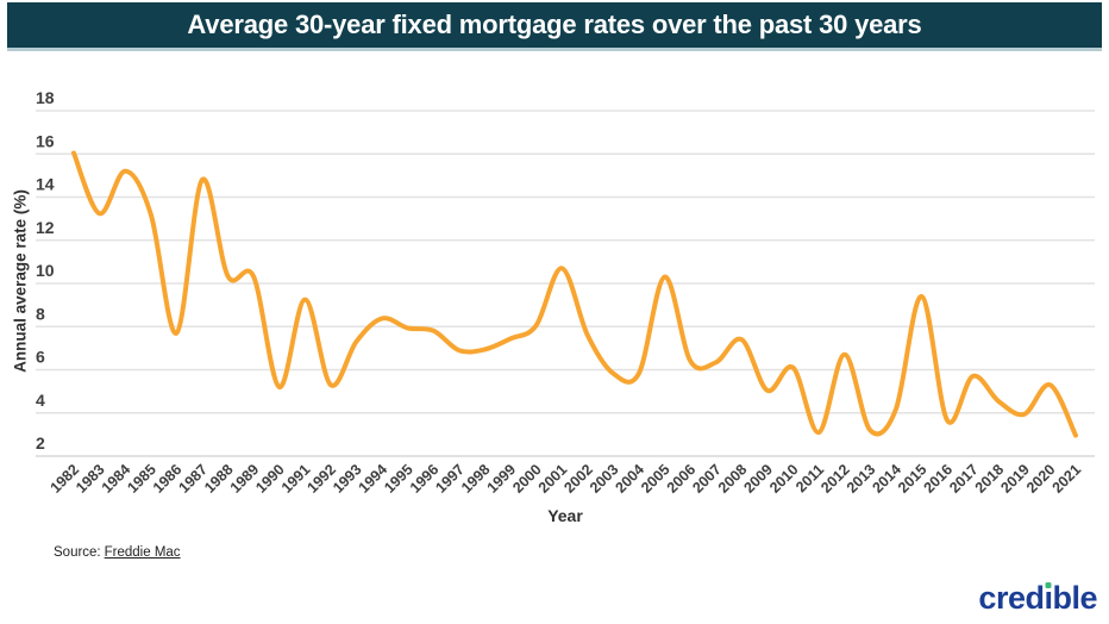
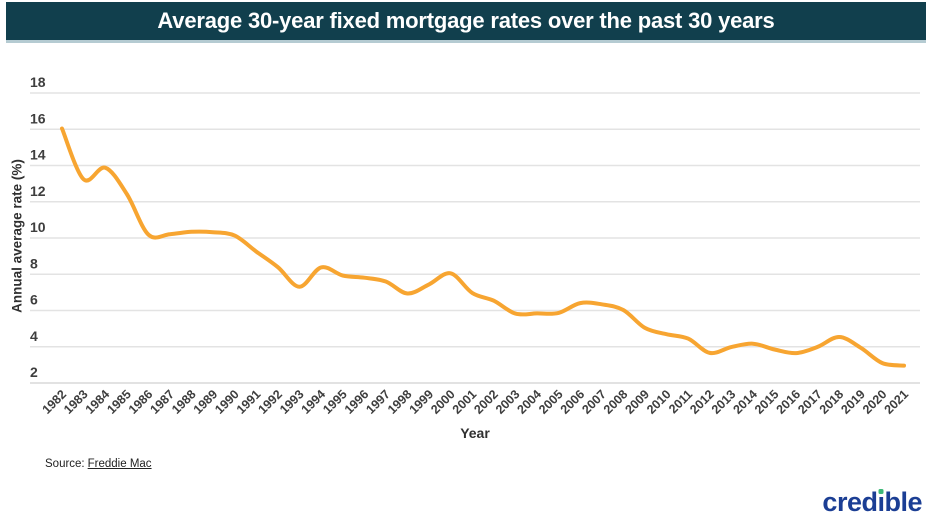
1984: 15.2 -> 13.9
1985: 13.2 -> 12.4
1986: 7.7 -> 10.2
1987: 14.8 -> 10.2
1990: 5.2 -> 10.1
1992: 5.3 -> 8.4
1997: 6.9 -> 7.6
2001: 10.7 -> 7.0
2002: 7.6 -> 6.5
2005: 10.3 -> 5.9
2008: 7.4 -> 6.0
2010: 6.1 -> 4.7
2011: 3.1 -> 4.5
2012: 6.7 -> 3.7
2013: 3.2 -> 4.0
2015: 9.4 -> 3.9
2017: 5.7 -> 4.0
2020: 5.3 -> 3.1
